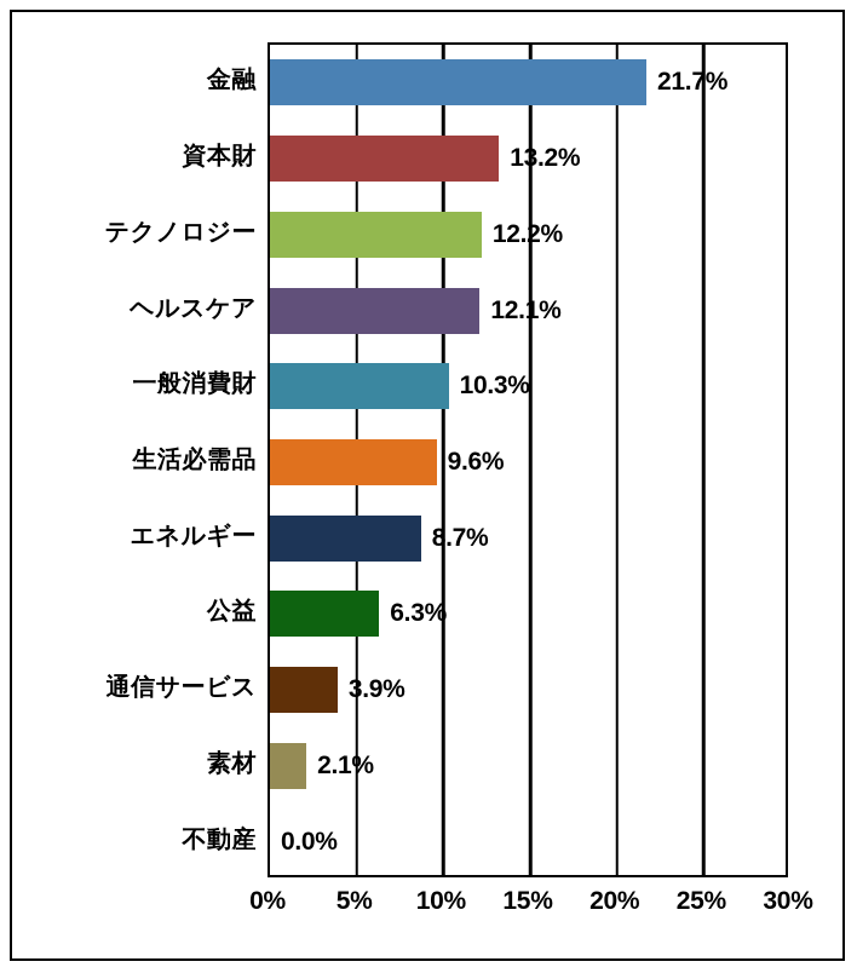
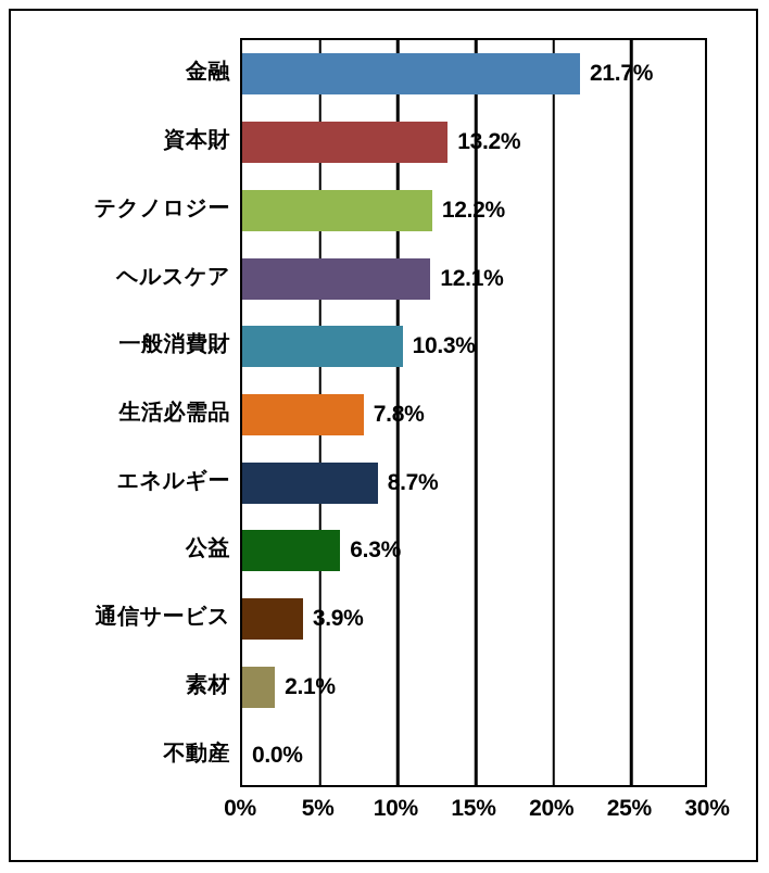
生活必需品: 9.6% -> 7.8%
